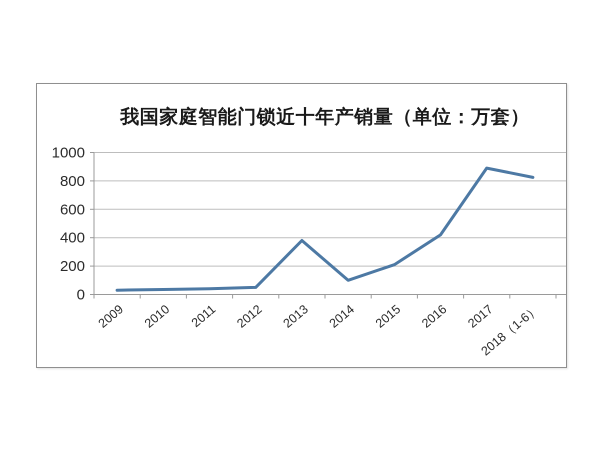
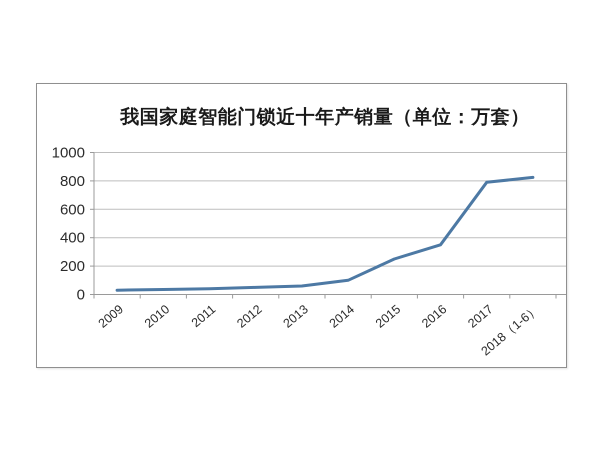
2013: 380 -> 60
2015: 210 -> 250
2016: 420 -> 350
2017: 890 -> 790
